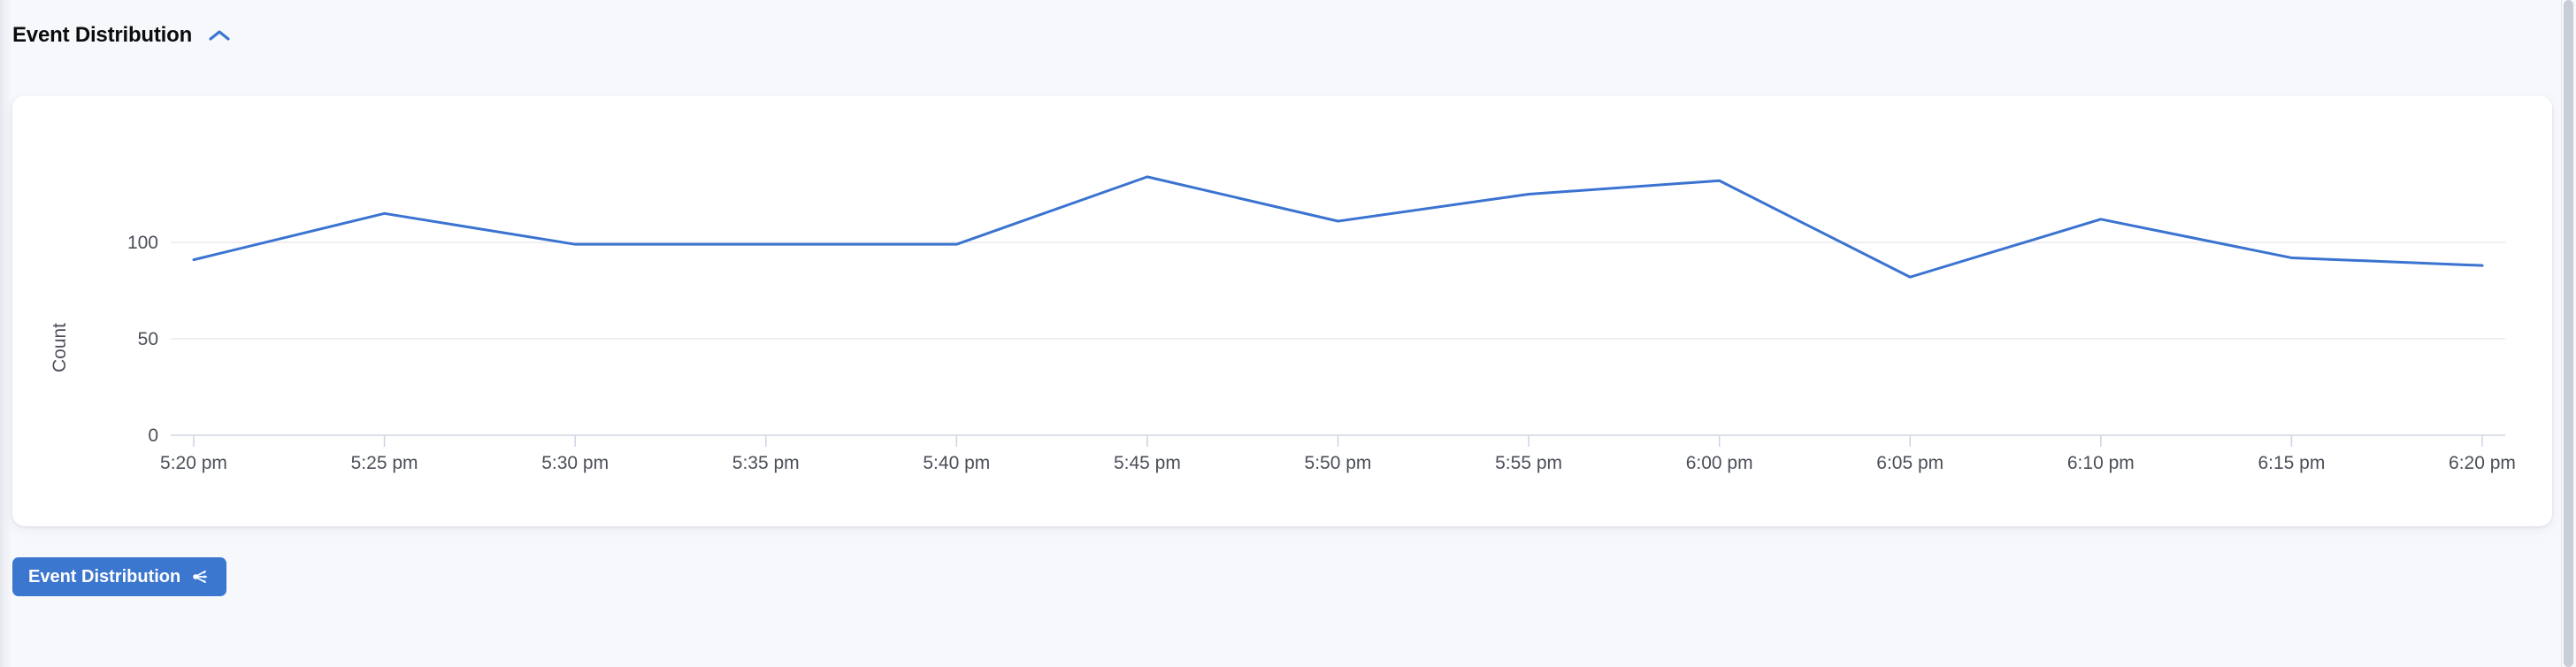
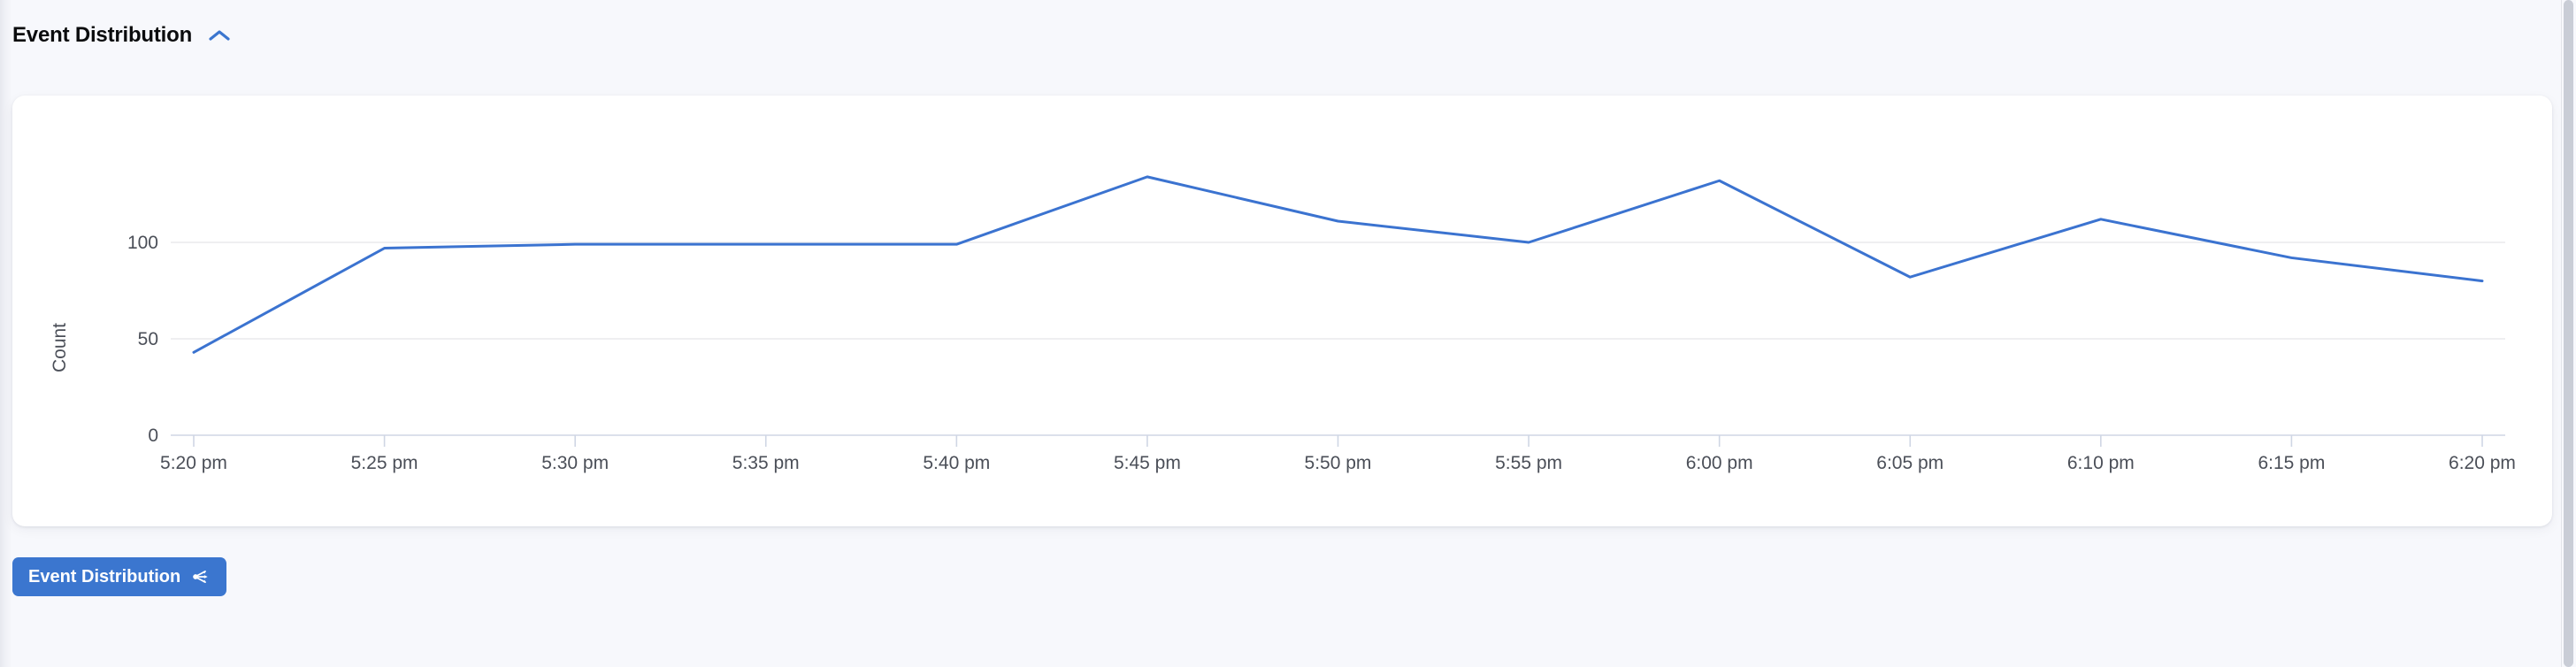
5:20 pm: 91 -> 43
5:25 pm: 115 -> 97
5:55 pm: 125 -> 100
6:20 pm: 88 -> 80
